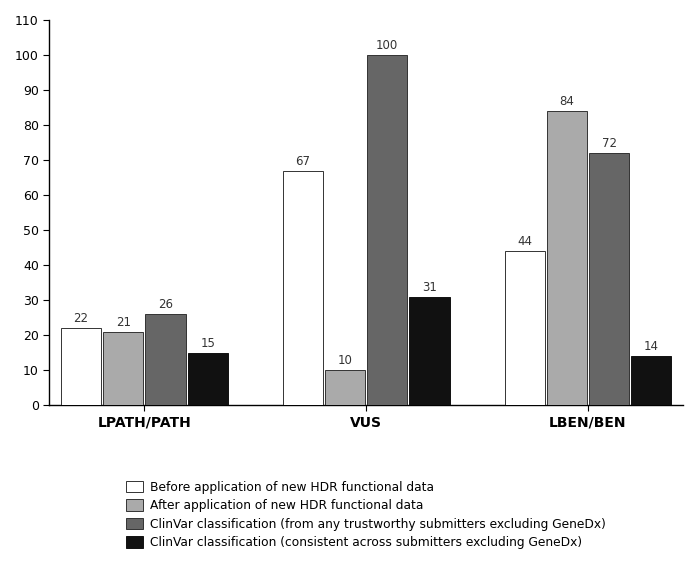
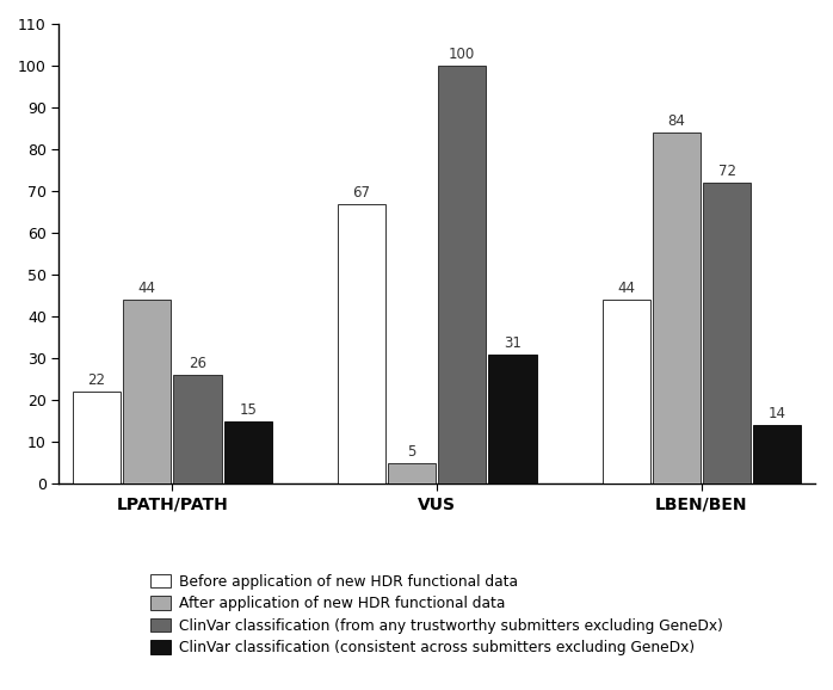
After application of new HDR functional data/LPATH/PATH: 21 -> 44
After application of new HDR functional data/VUS: 10 -> 5
